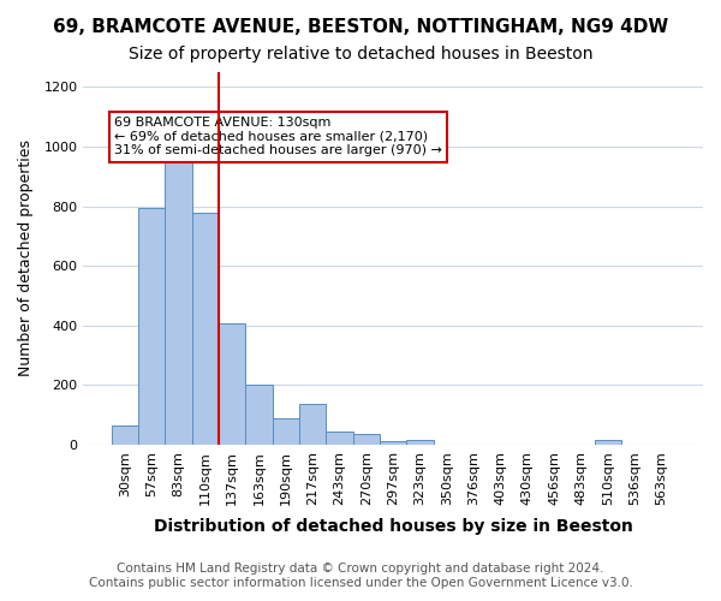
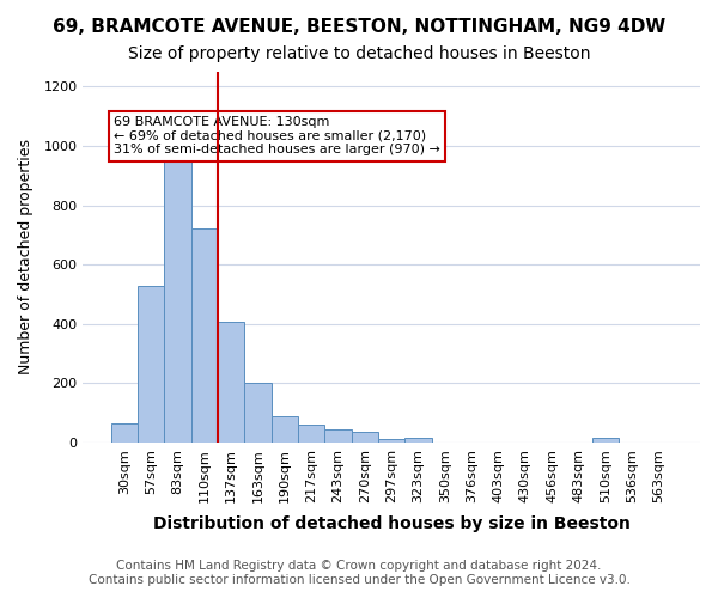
57sqm: 795 -> 530
110sqm: 780 -> 720
217sqm: 135 -> 60
